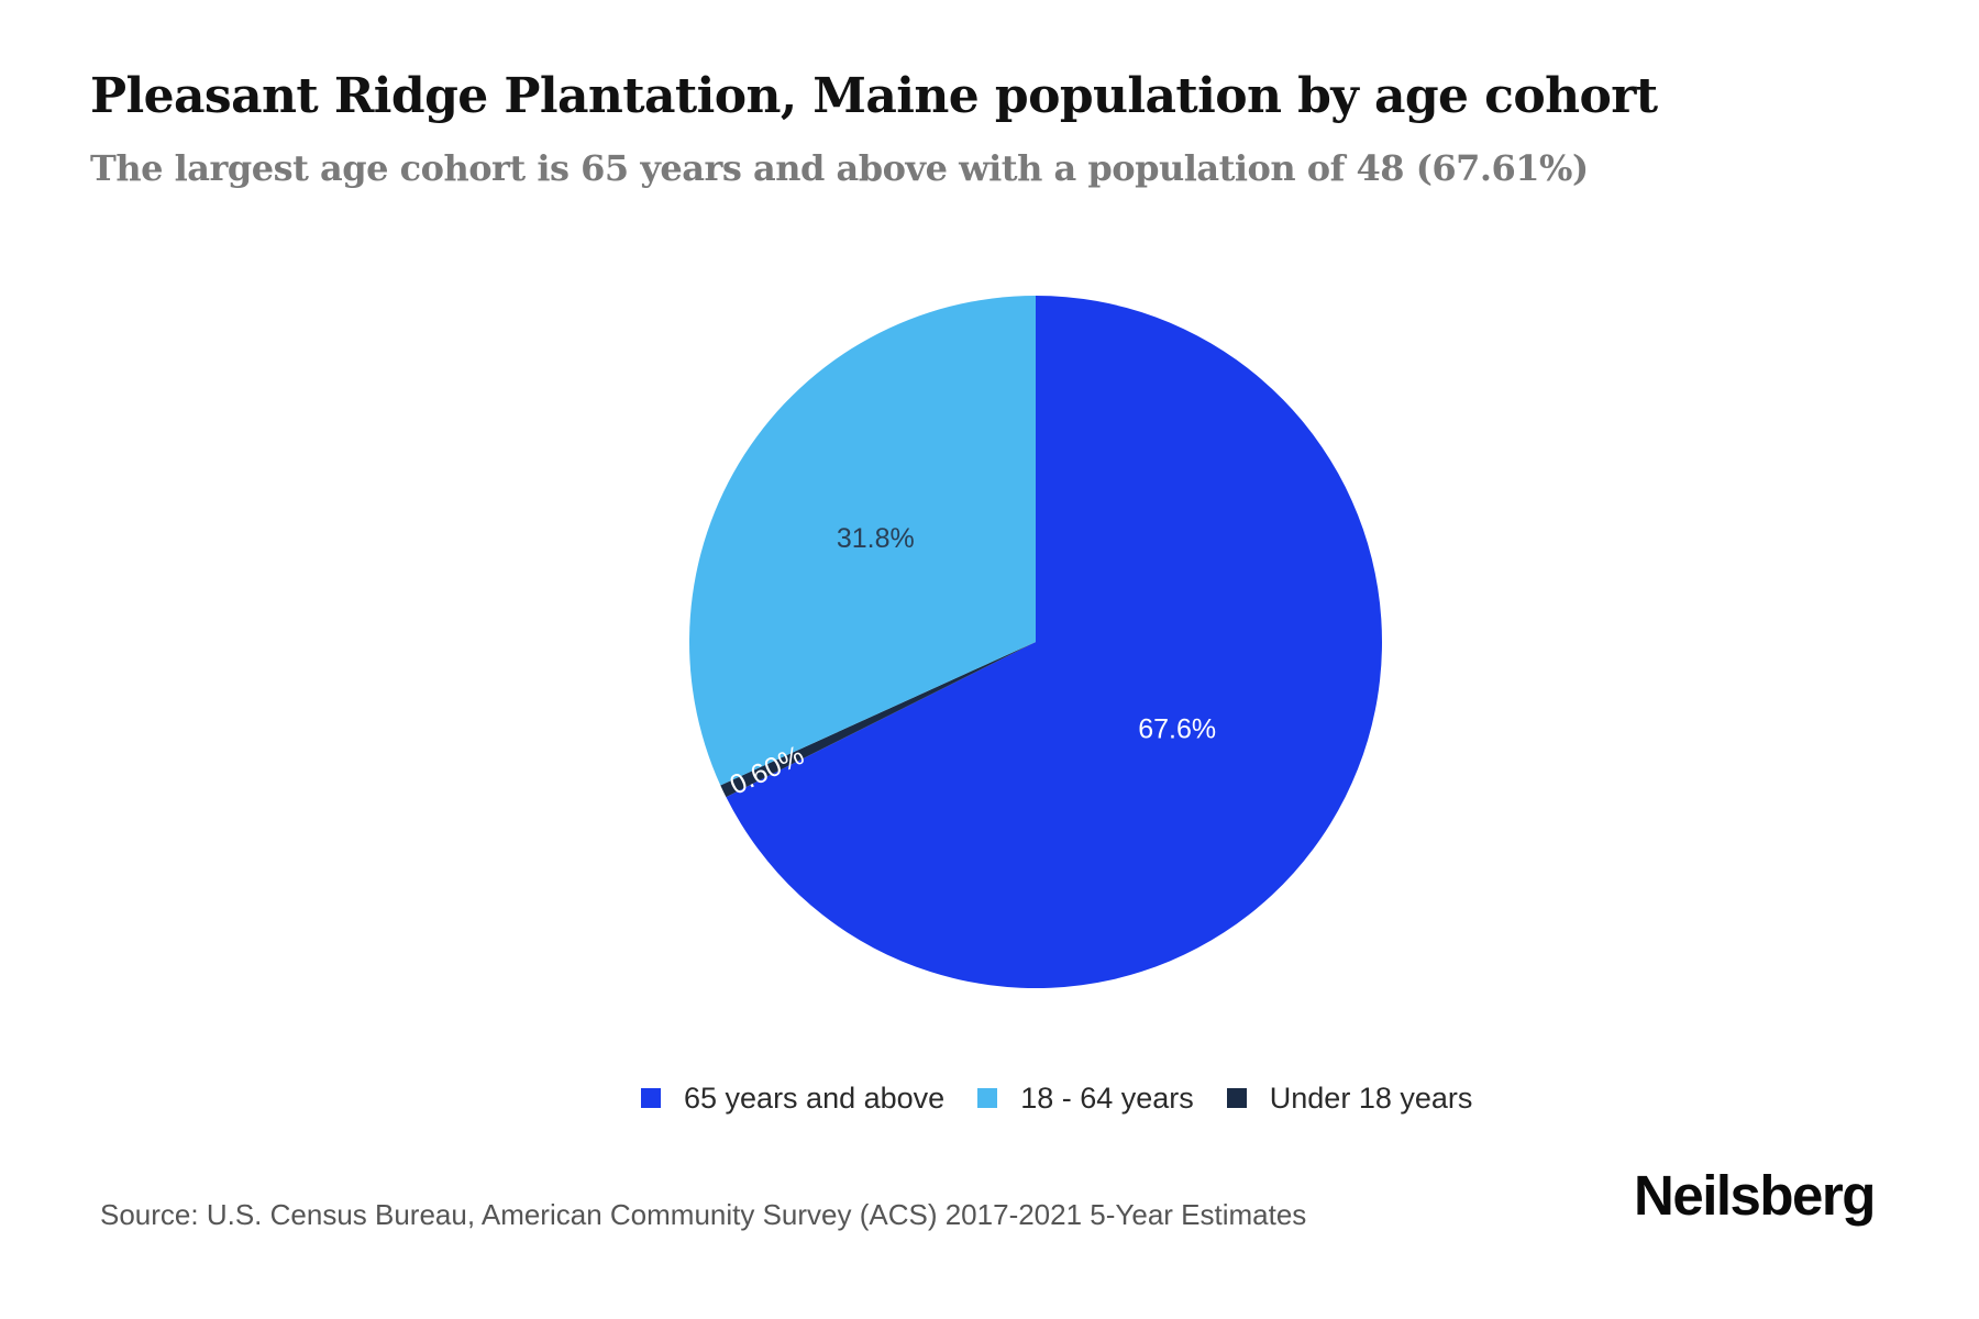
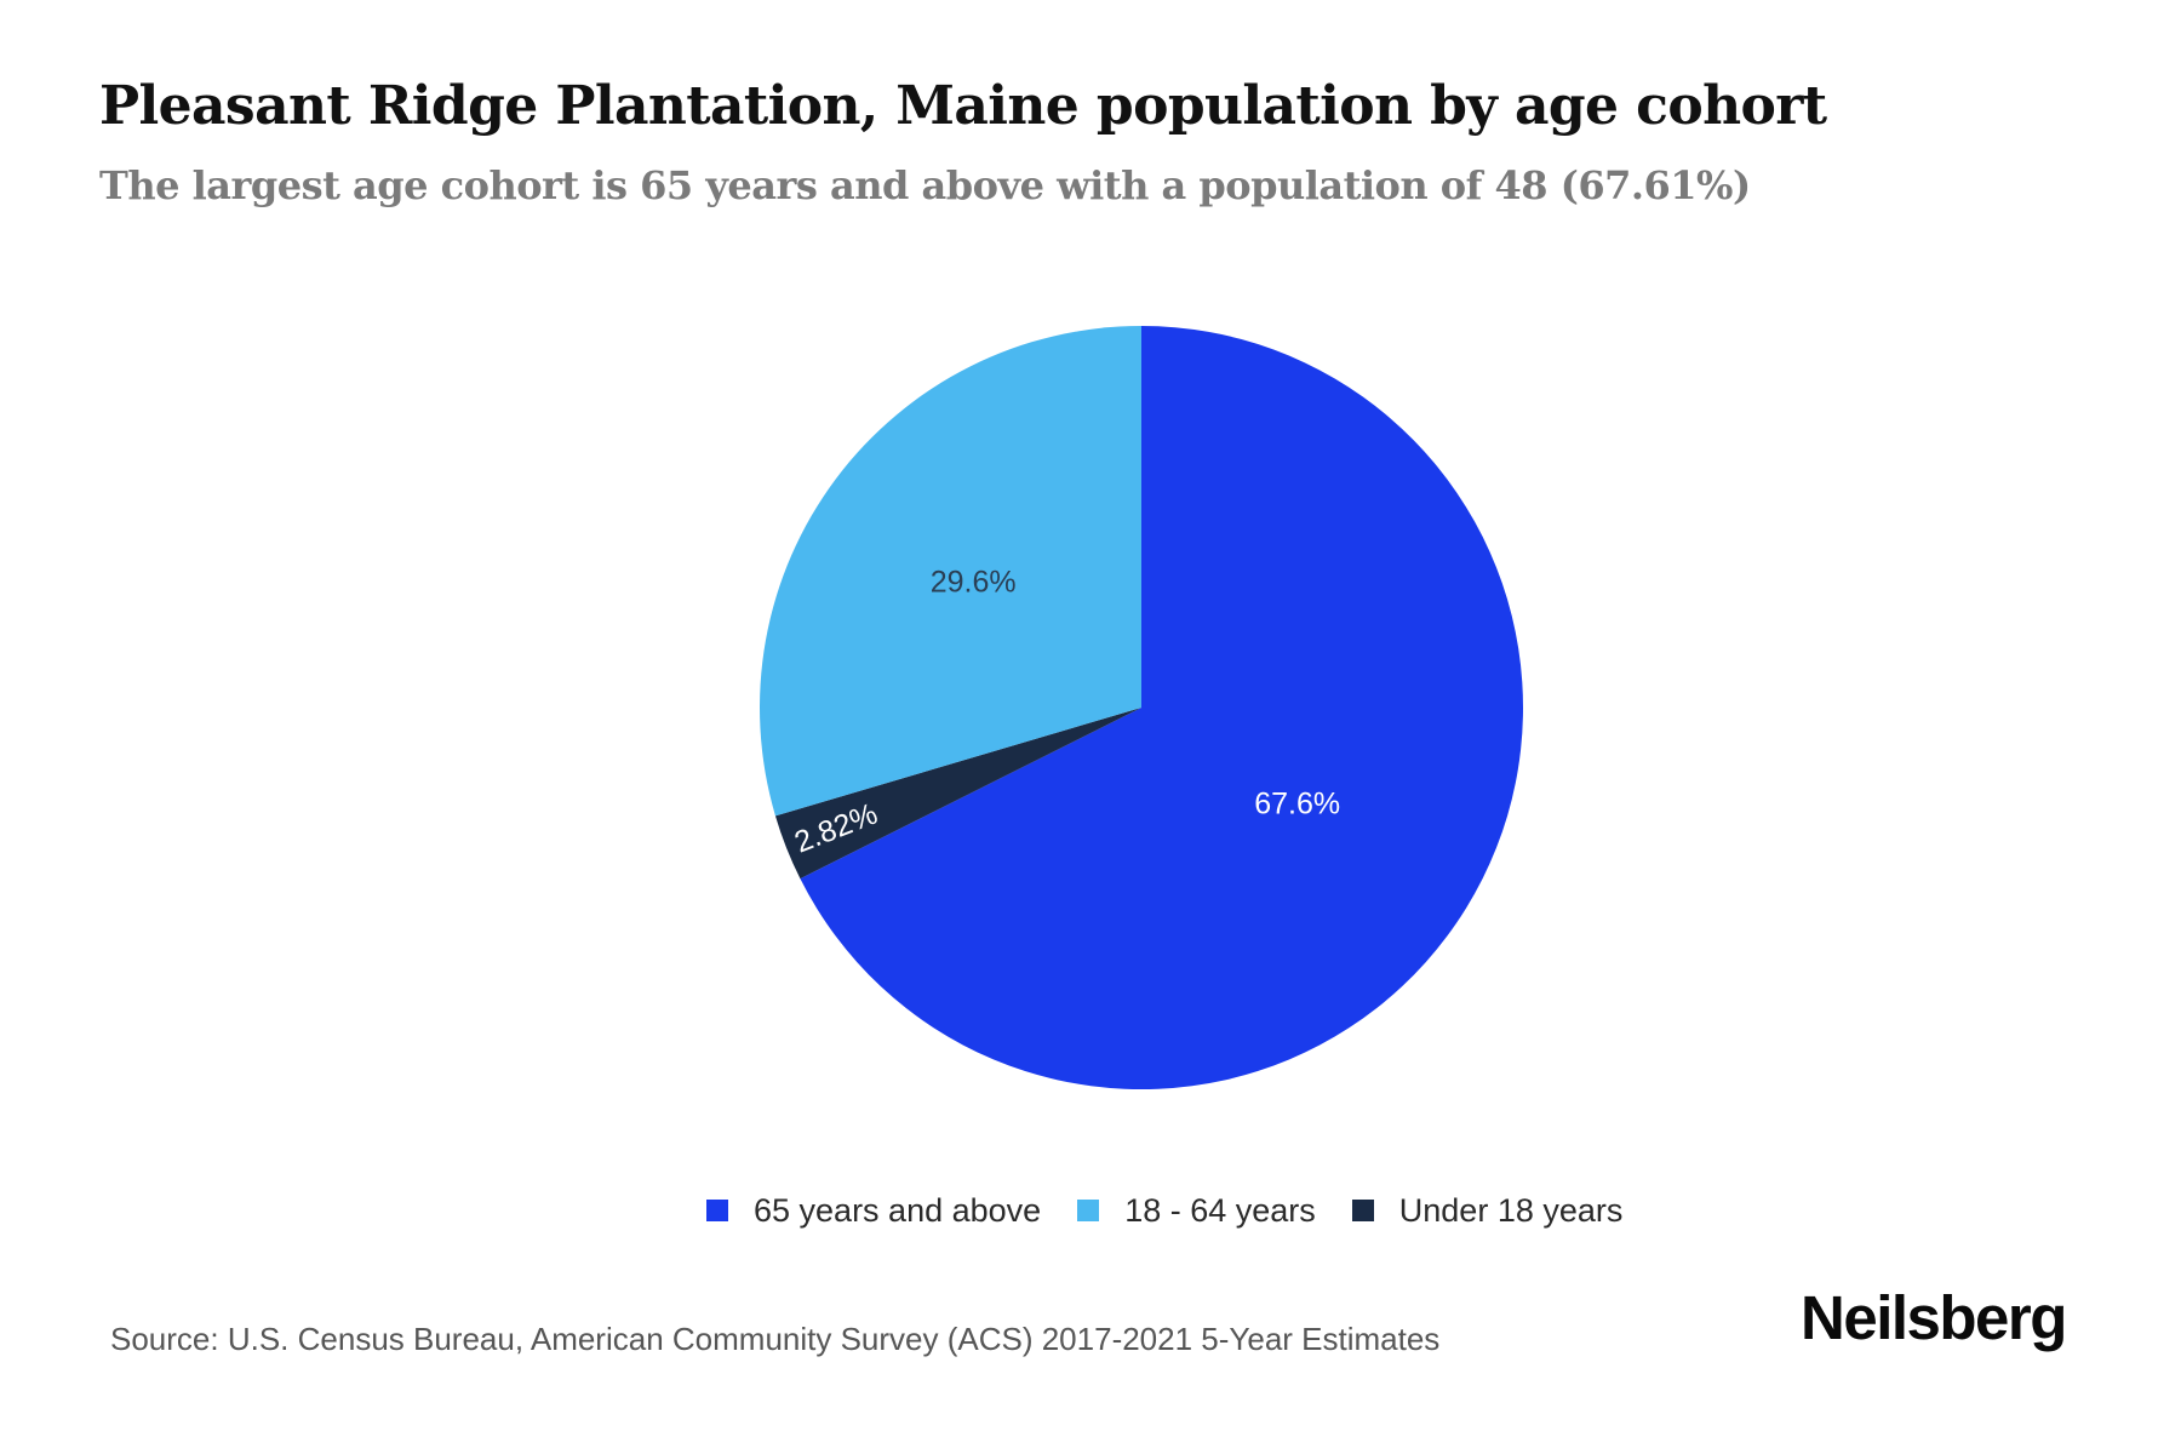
Under 18 years: 0.60% -> 2.82%
18 - 64 years: 31.8% -> 29.6%
